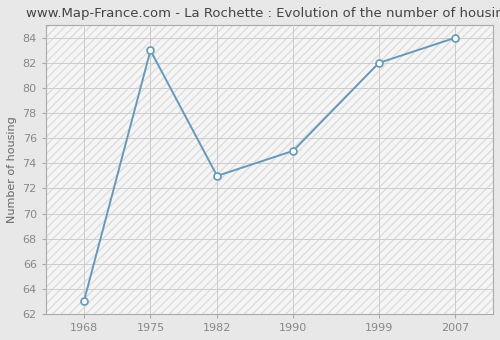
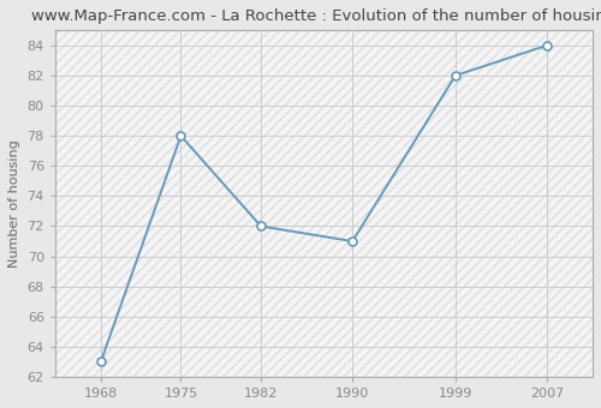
1975: 83 -> 78
1982: 73 -> 72
1990: 75 -> 71
